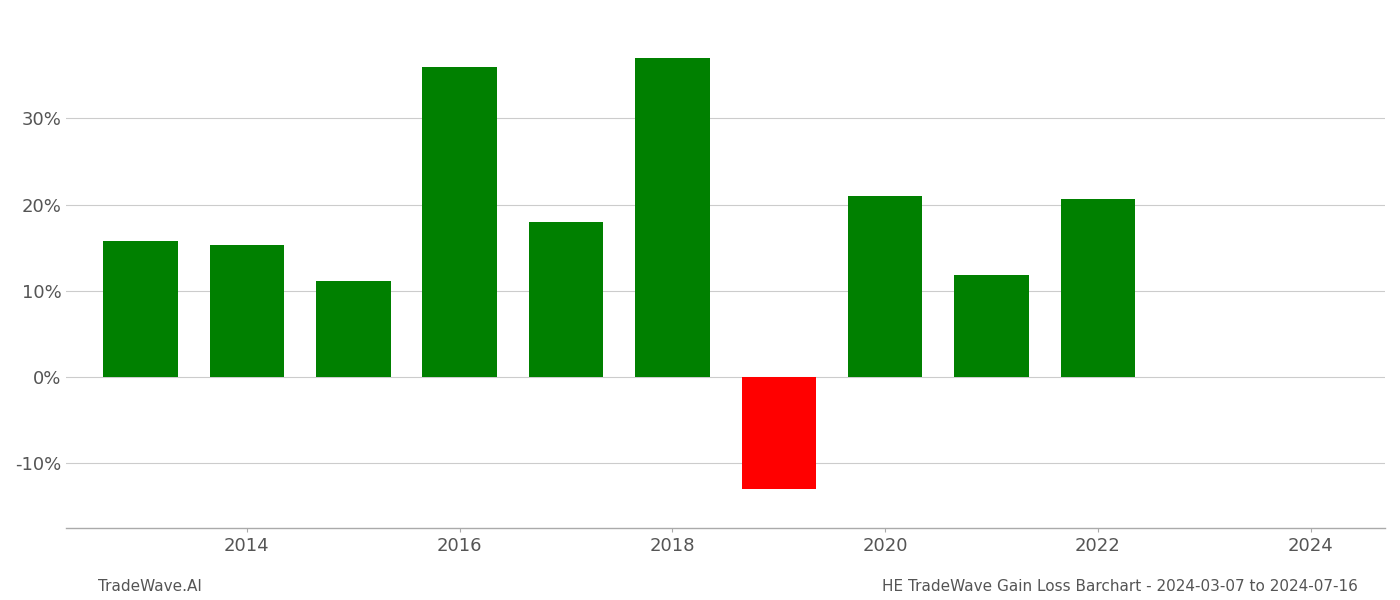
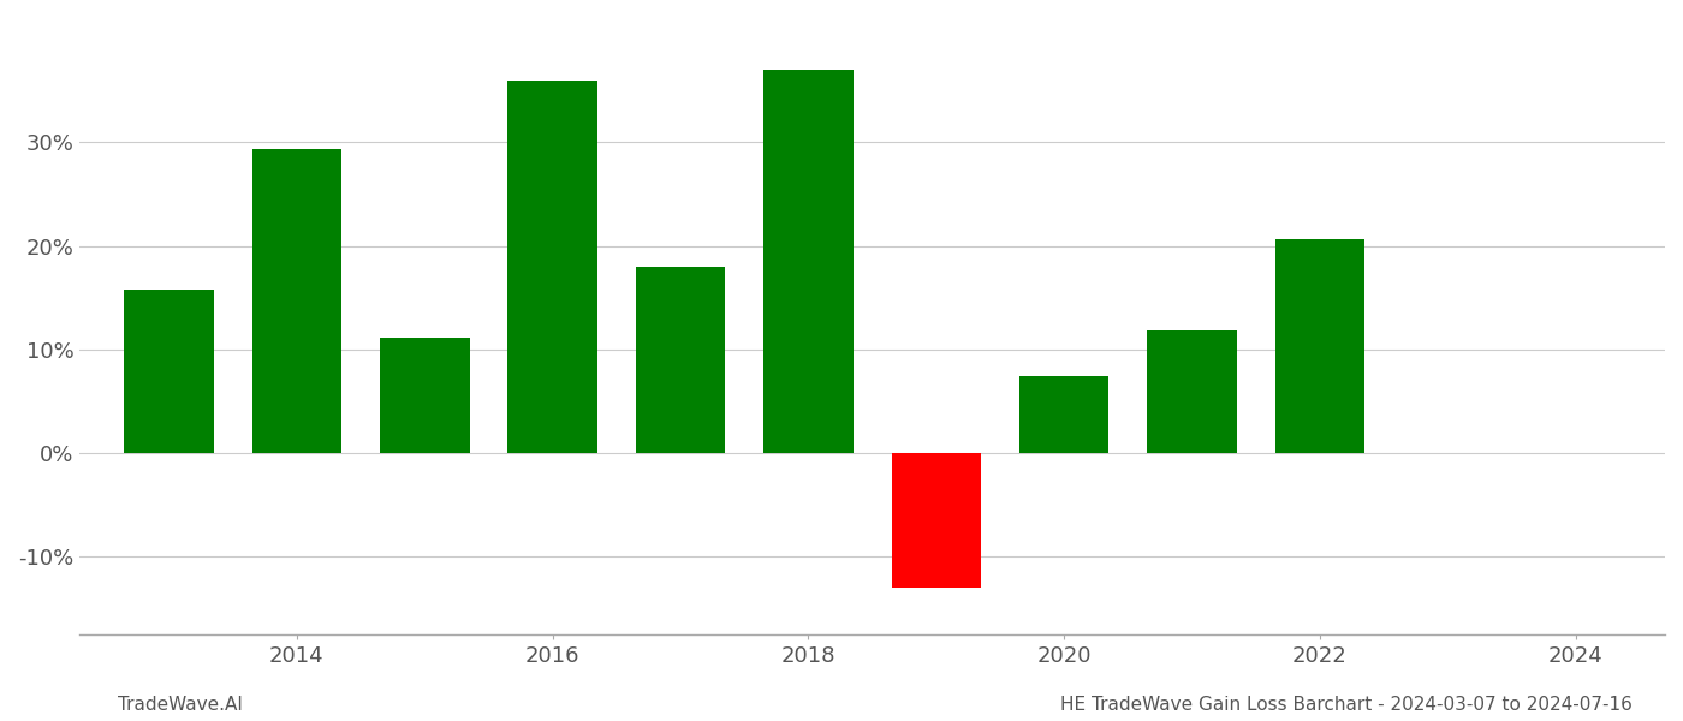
2014: 15.3% -> 29.4%
2020: 21.0% -> 7.4%
